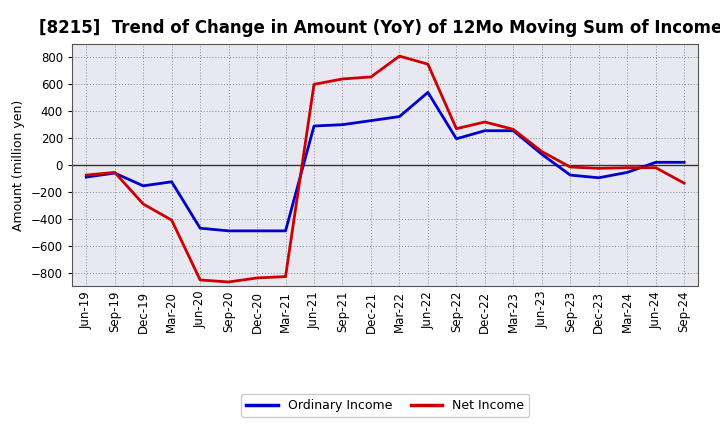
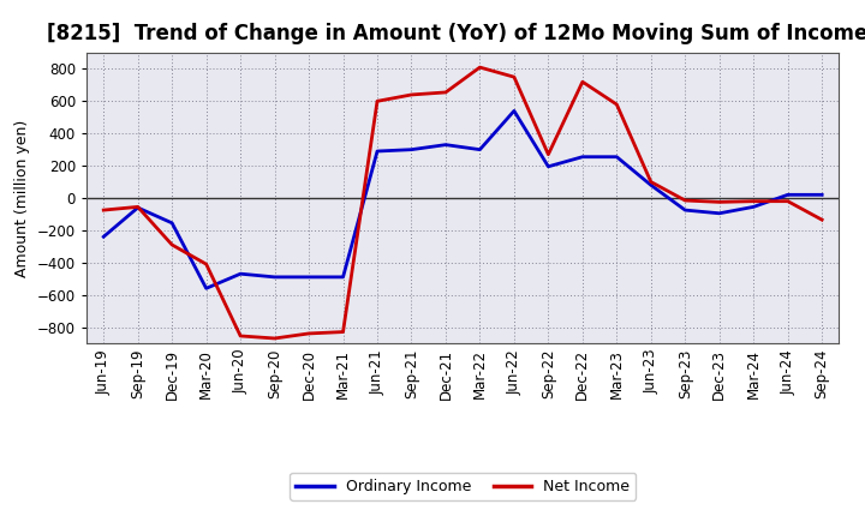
Ordinary Income/Jun-19: -90 -> -240
Ordinary Income/Mar-20: -120 -> -560
Ordinary Income/Mar-22: 360 -> 300
Net Income/Dec-22: 320 -> 720
Net Income/Mar-23: 260 -> 580
